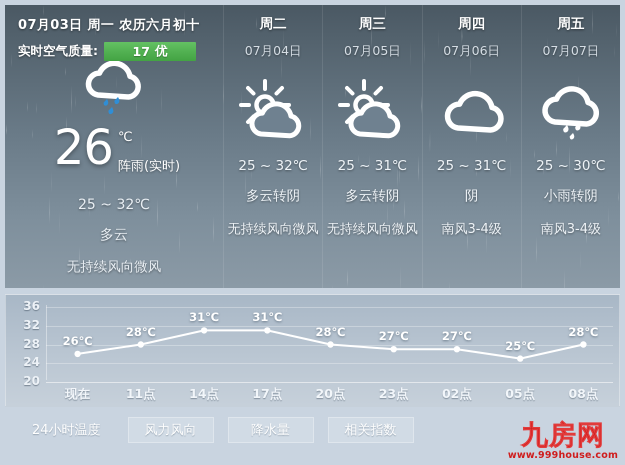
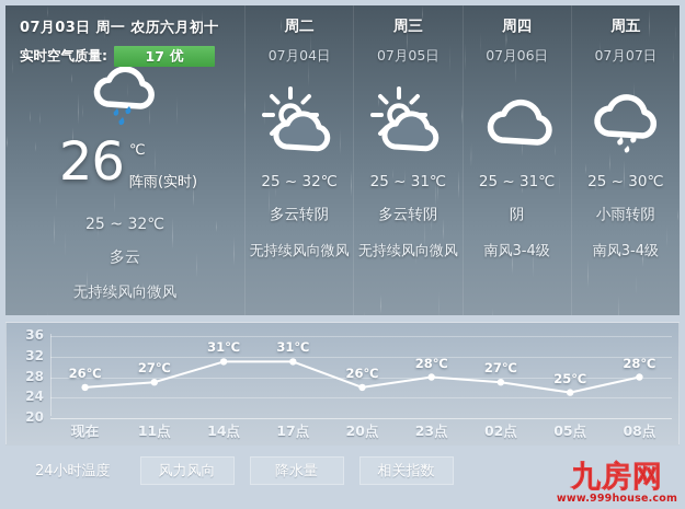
11点: 28 -> 27
20点: 28 -> 26
23点: 27 -> 28
